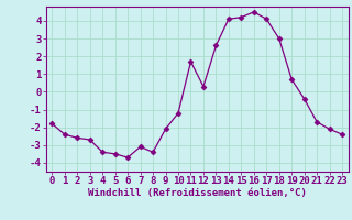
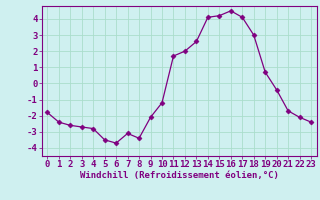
4: -3.4 -> -2.8
12: 0.3 -> 2.0
